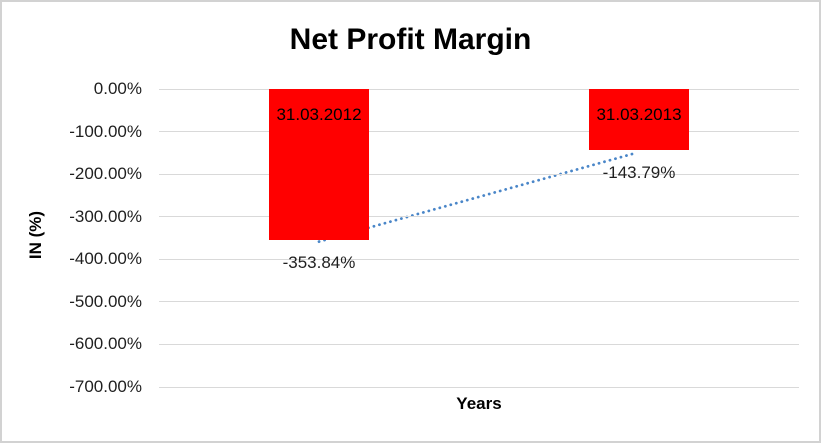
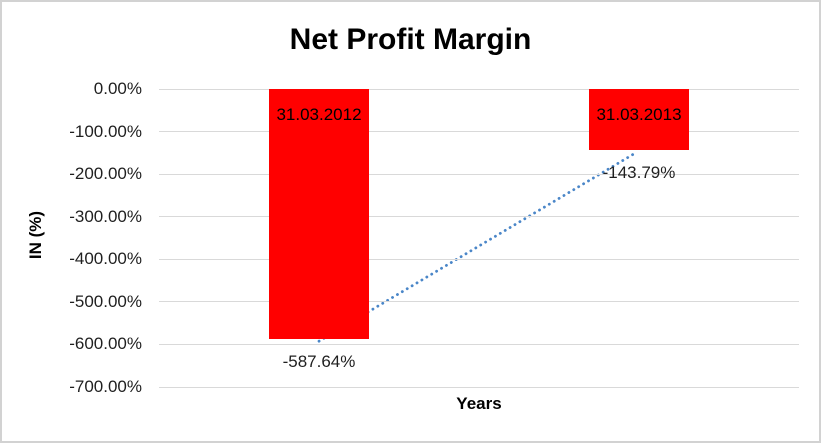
31.03.2012: -353.84% -> -587.64%
